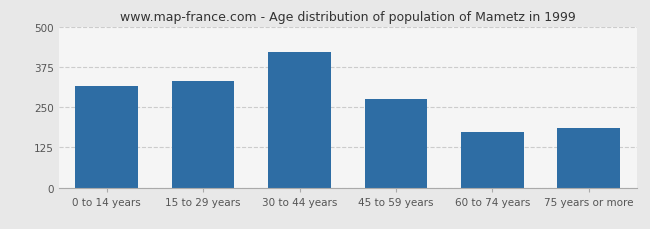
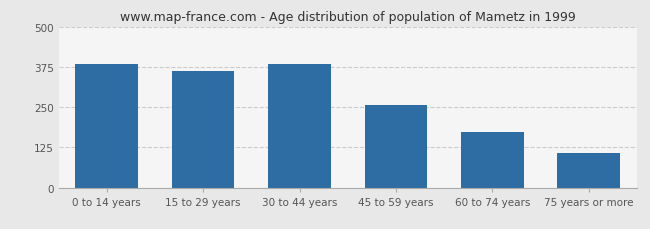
0 to 14 years: 315 -> 383
15 to 29 years: 330 -> 362
30 to 44 years: 420 -> 384
45 to 59 years: 275 -> 258
75 years or more: 185 -> 107
